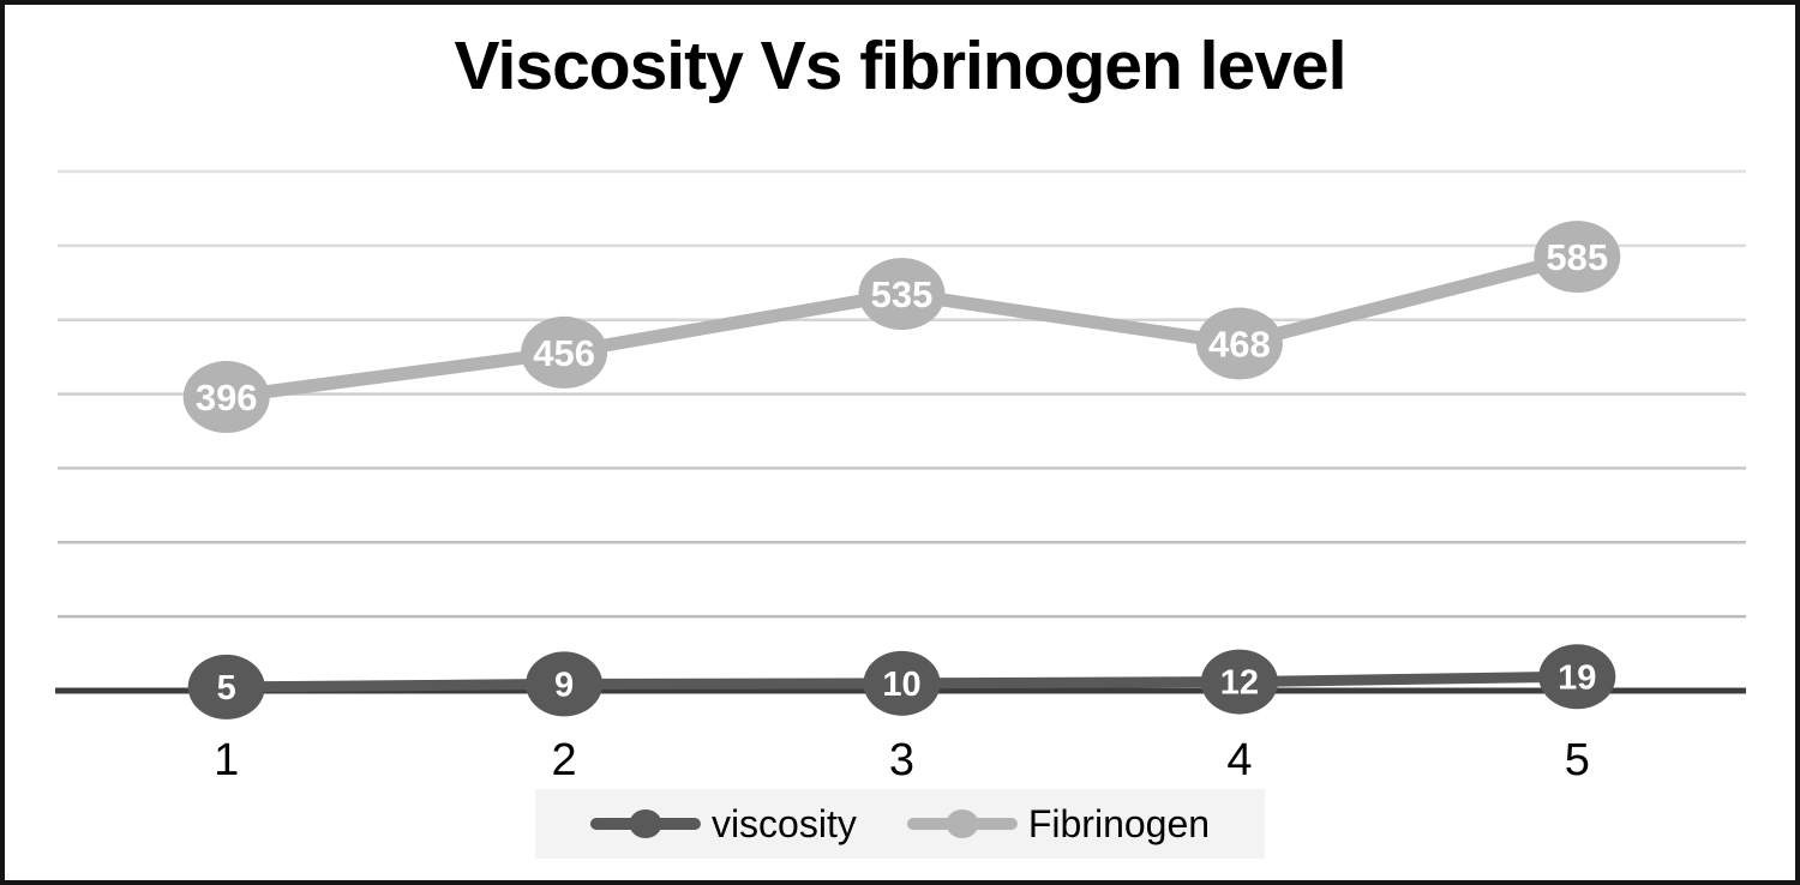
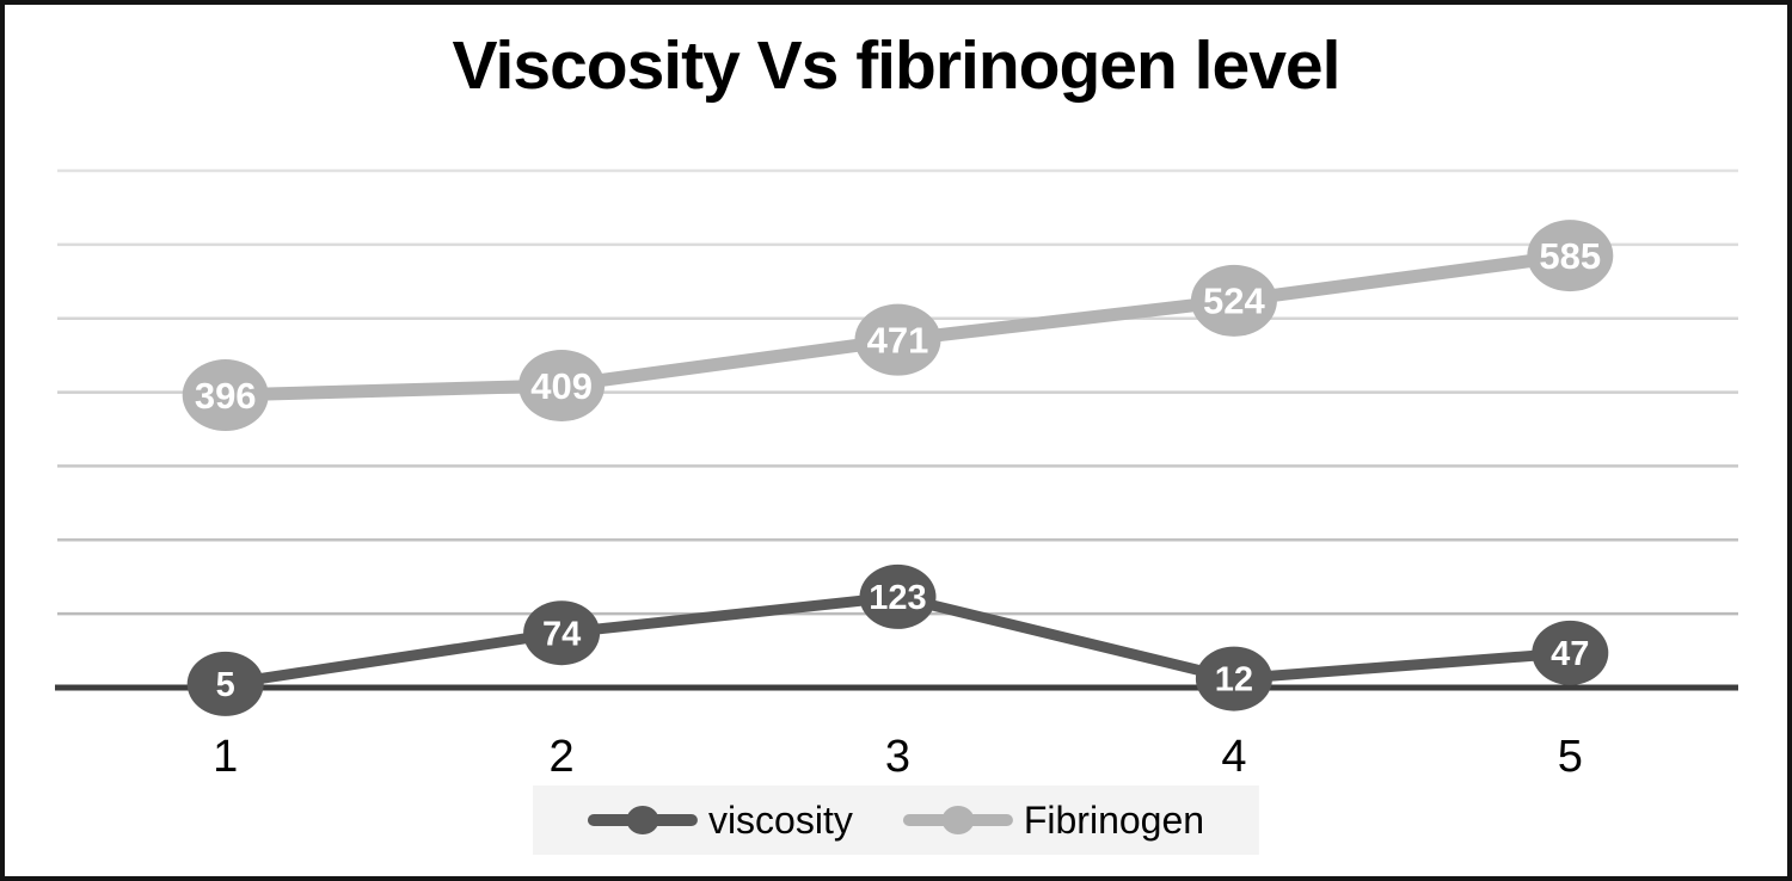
viscosity/2: 9 -> 74
Fibrinogen/2: 456 -> 409
viscosity/3: 10 -> 123
Fibrinogen/3: 535 -> 471
Fibrinogen/4: 468 -> 524
viscosity/5: 19 -> 47
